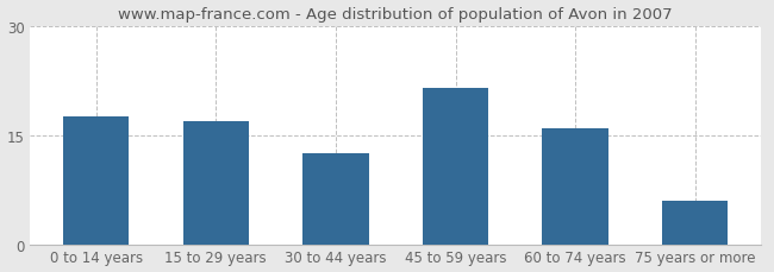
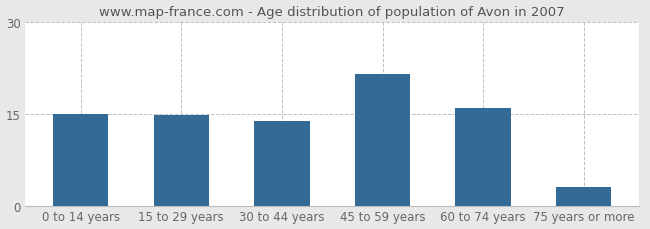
0 to 14 years: 17.6 -> 15.0
15 to 29 years: 16.8 -> 14.7
30 to 44 years: 12.4 -> 13.8
75 years or more: 6.0 -> 3.0
